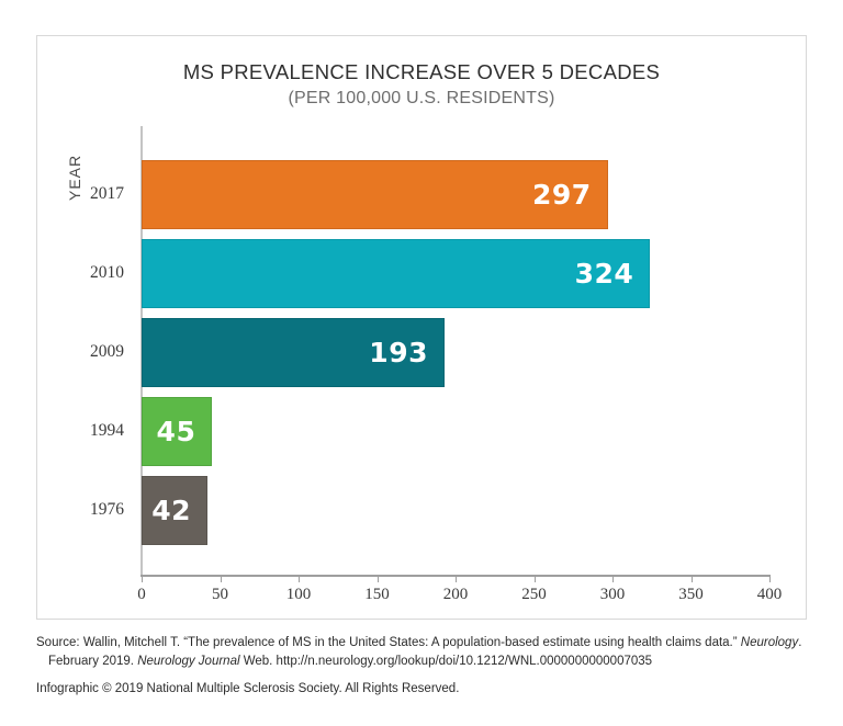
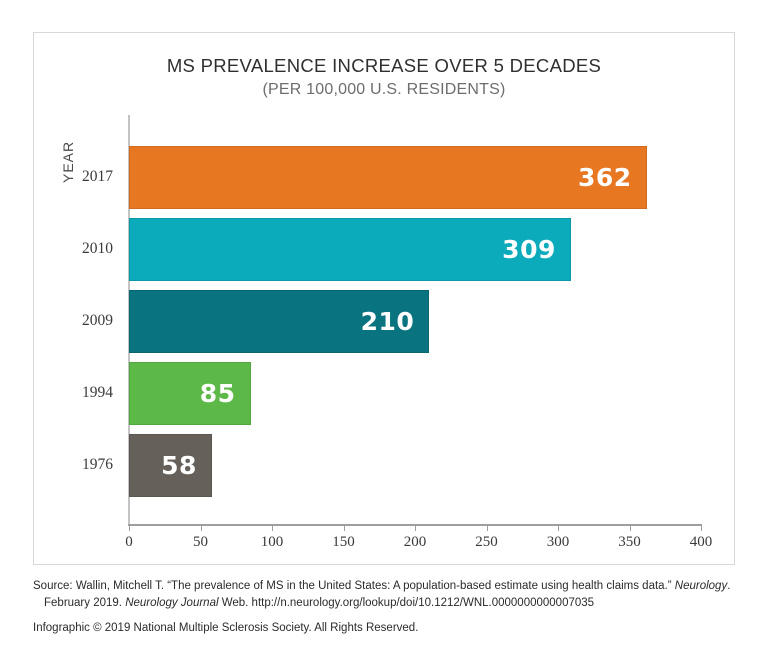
2017: 297 -> 362
2010: 324 -> 309
2009: 193 -> 210
1994: 45 -> 85
1976: 42 -> 58
